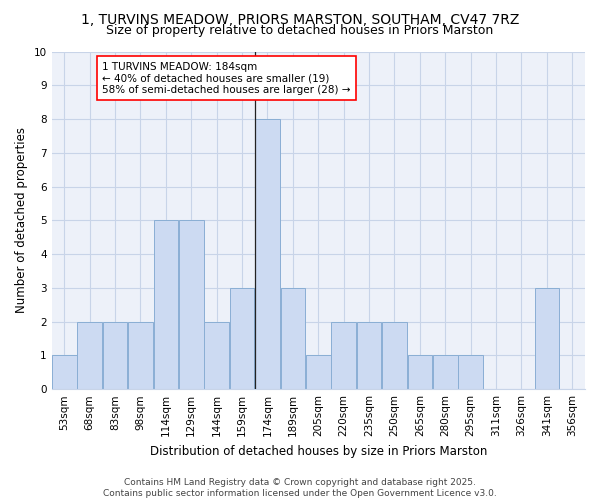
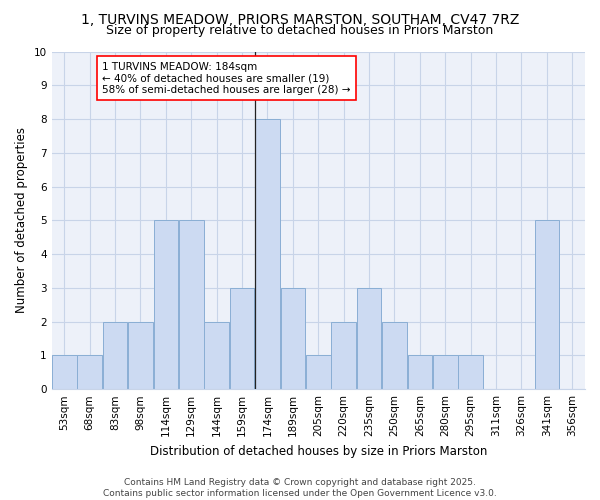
68sqm: 2 -> 1
235sqm: 2 -> 3
341sqm: 3 -> 5
